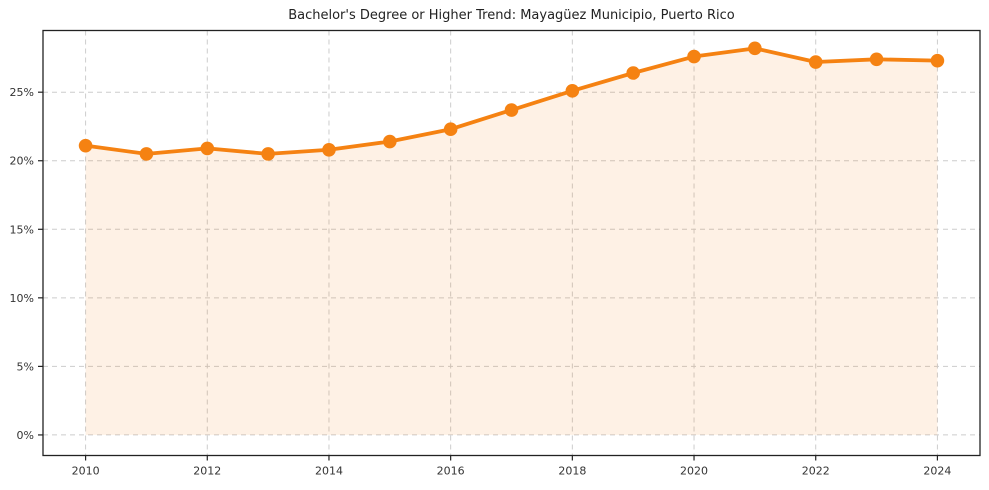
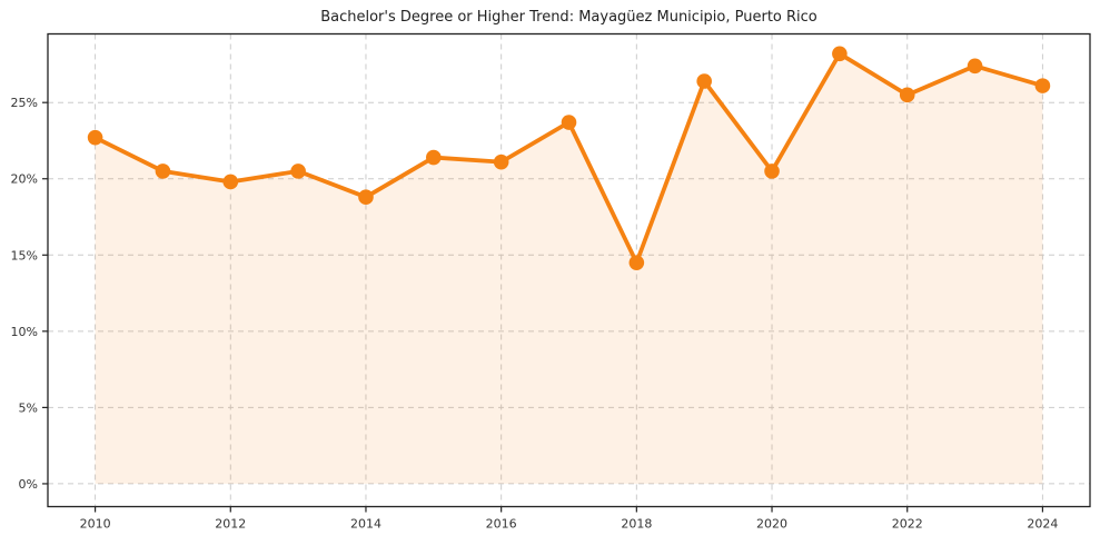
2010: 21.1% -> 22.7%
2012: 20.9% -> 19.8%
2014: 20.8% -> 18.8%
2016: 22.3% -> 21.1%
2018: 25.1% -> 14.5%
2020: 27.6% -> 20.5%
2022: 27.2% -> 25.5%
2024: 27.3% -> 26.1%
